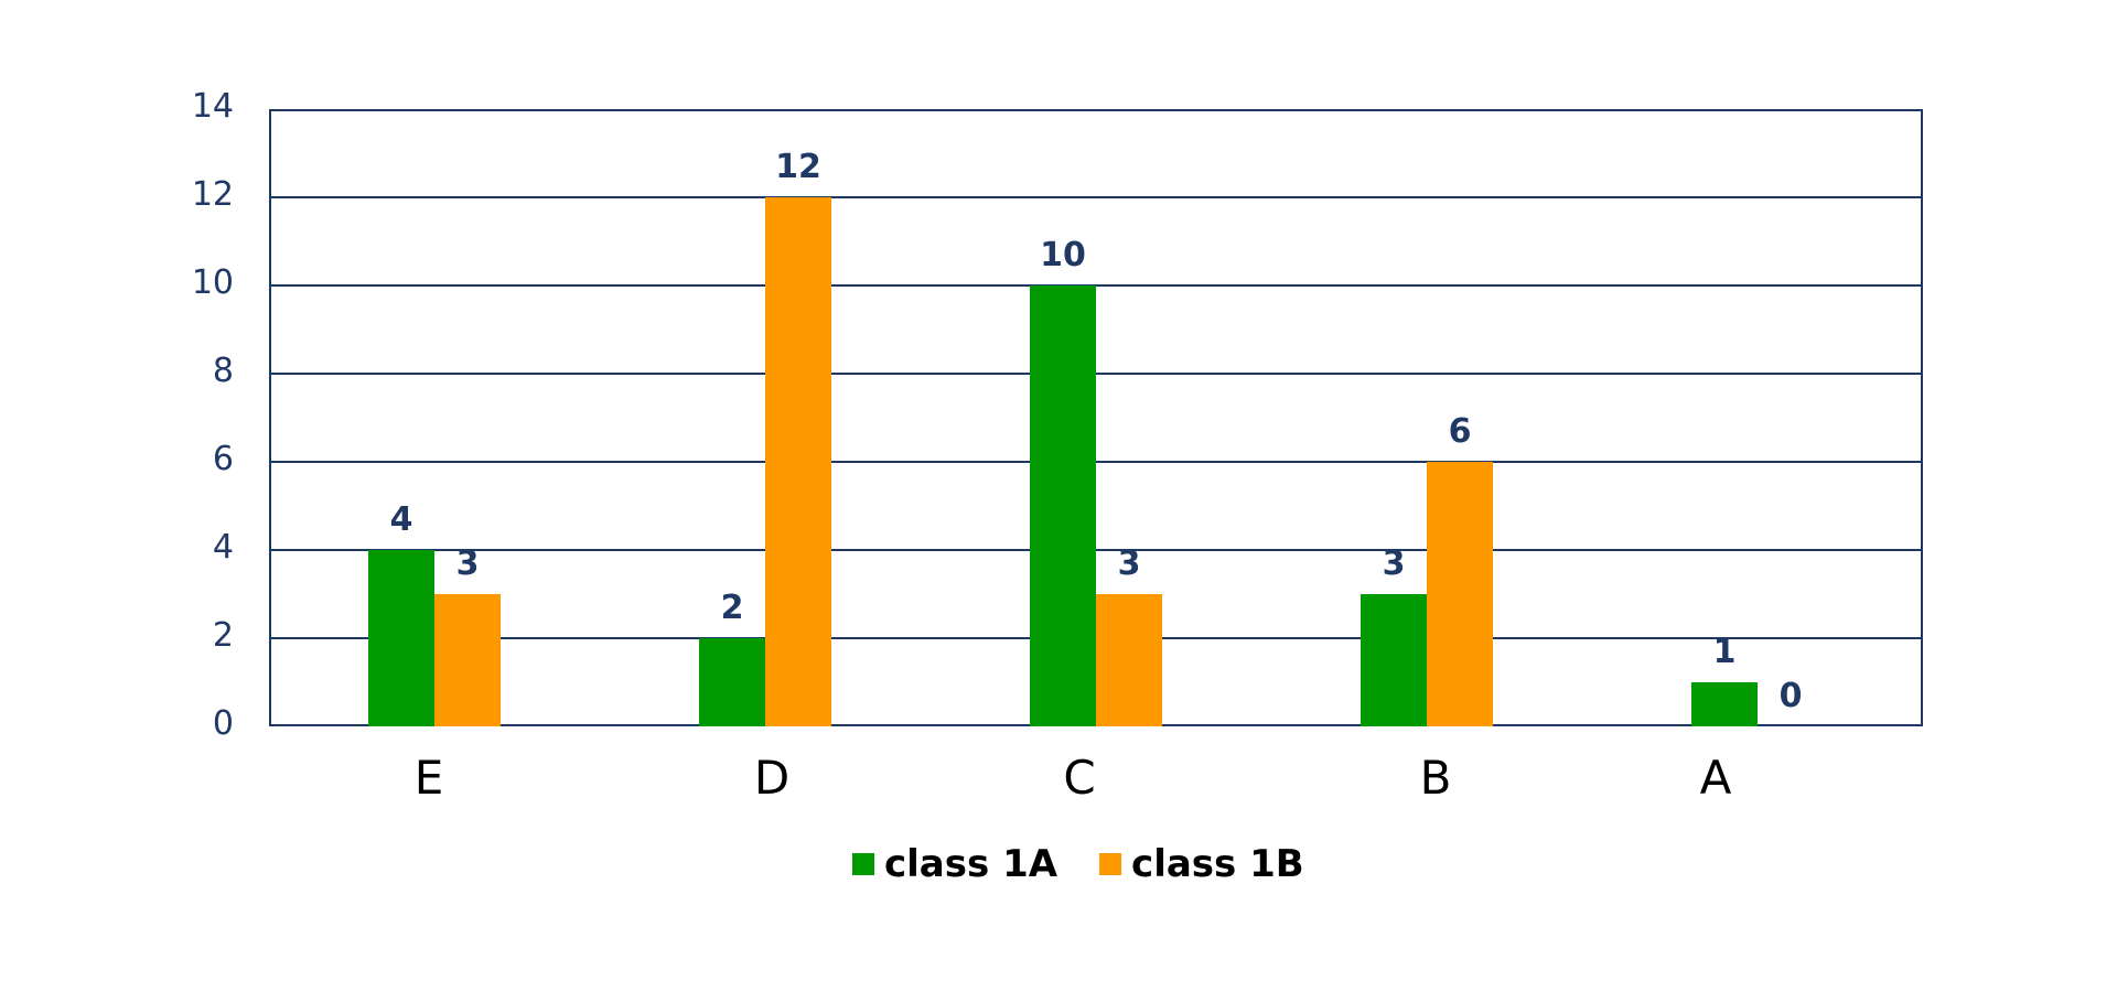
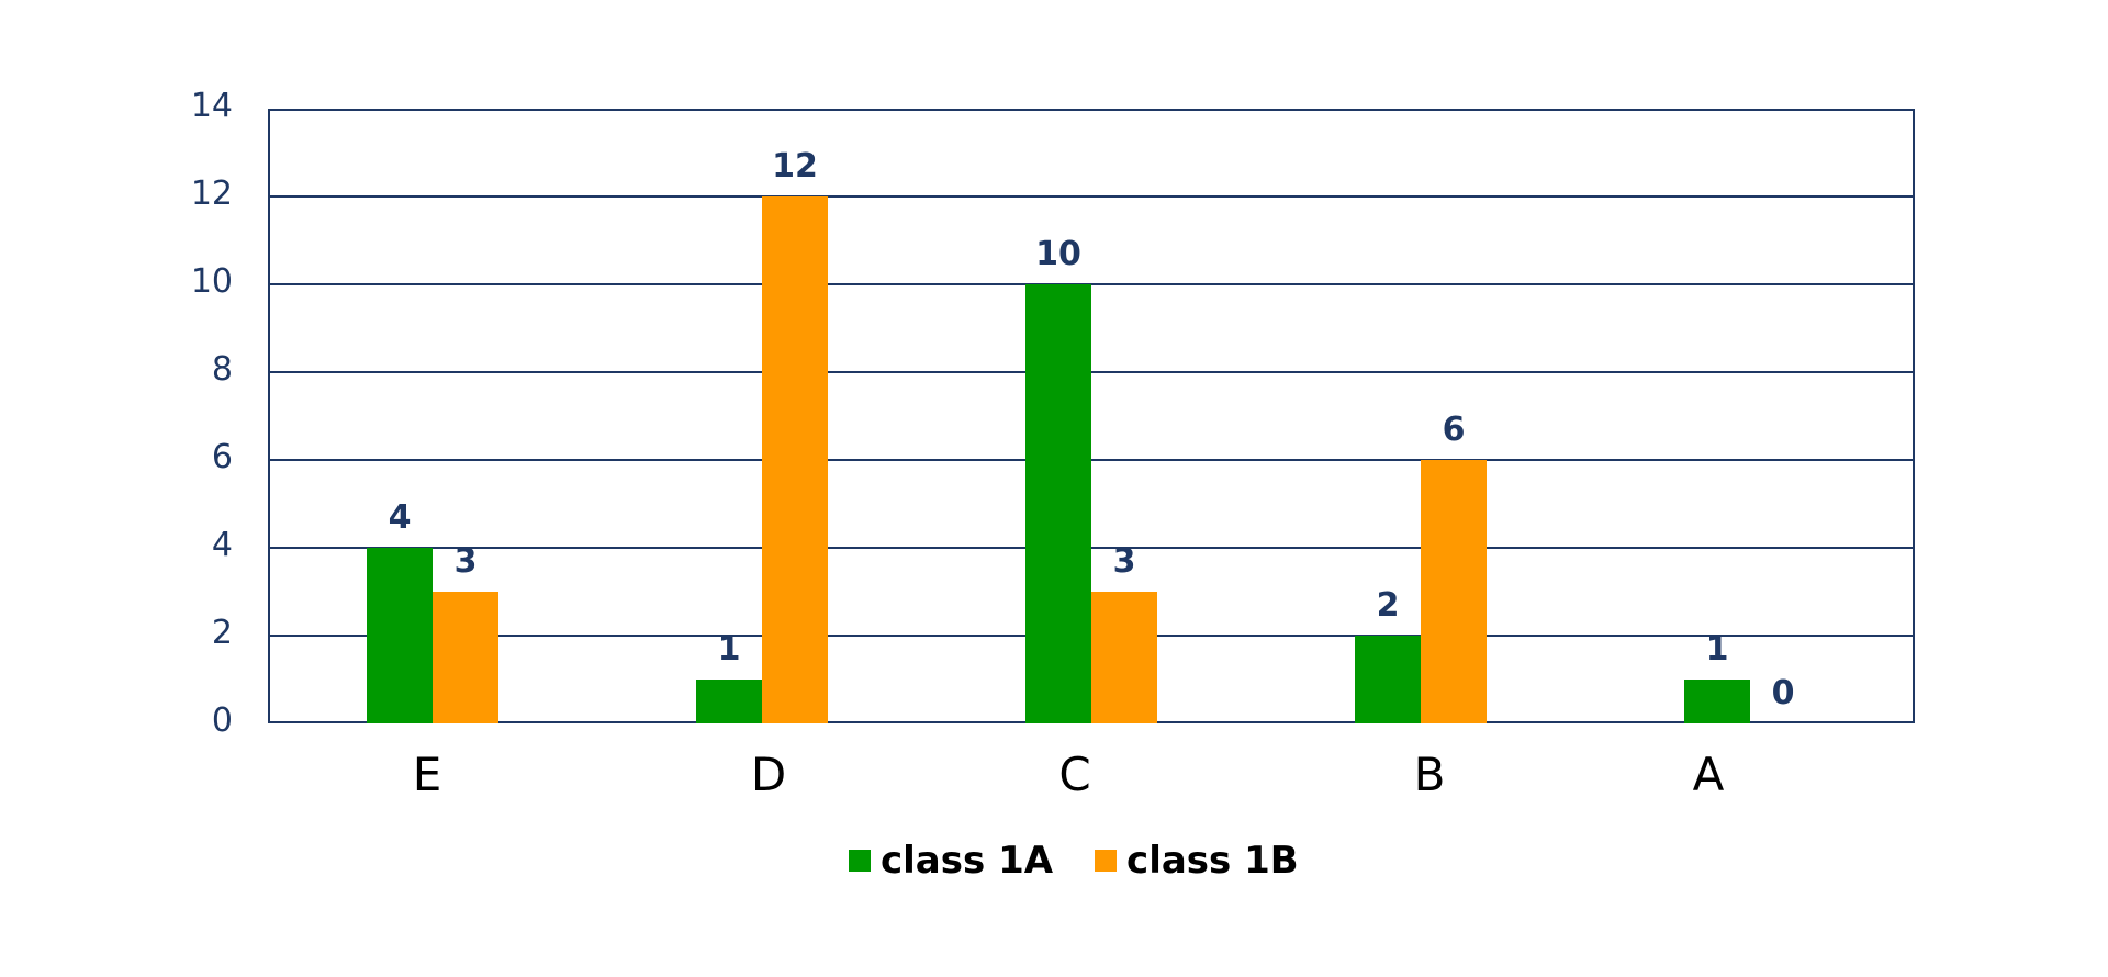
class 1A/D: 2 -> 1
class 1A/B: 3 -> 2
